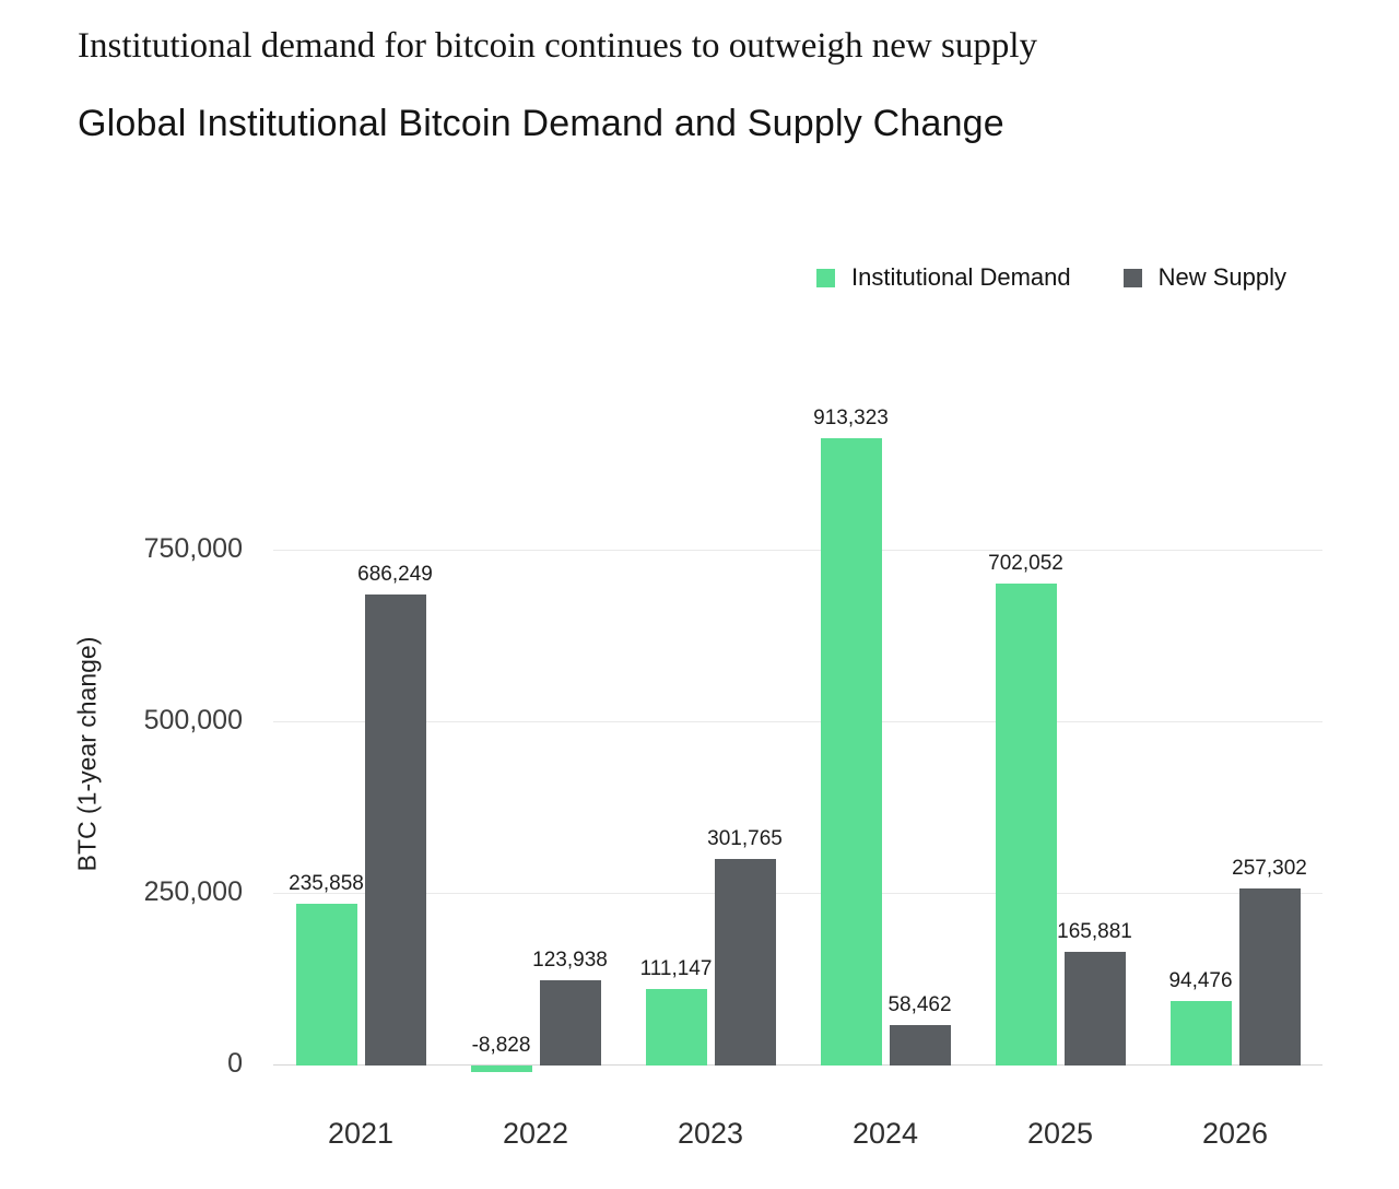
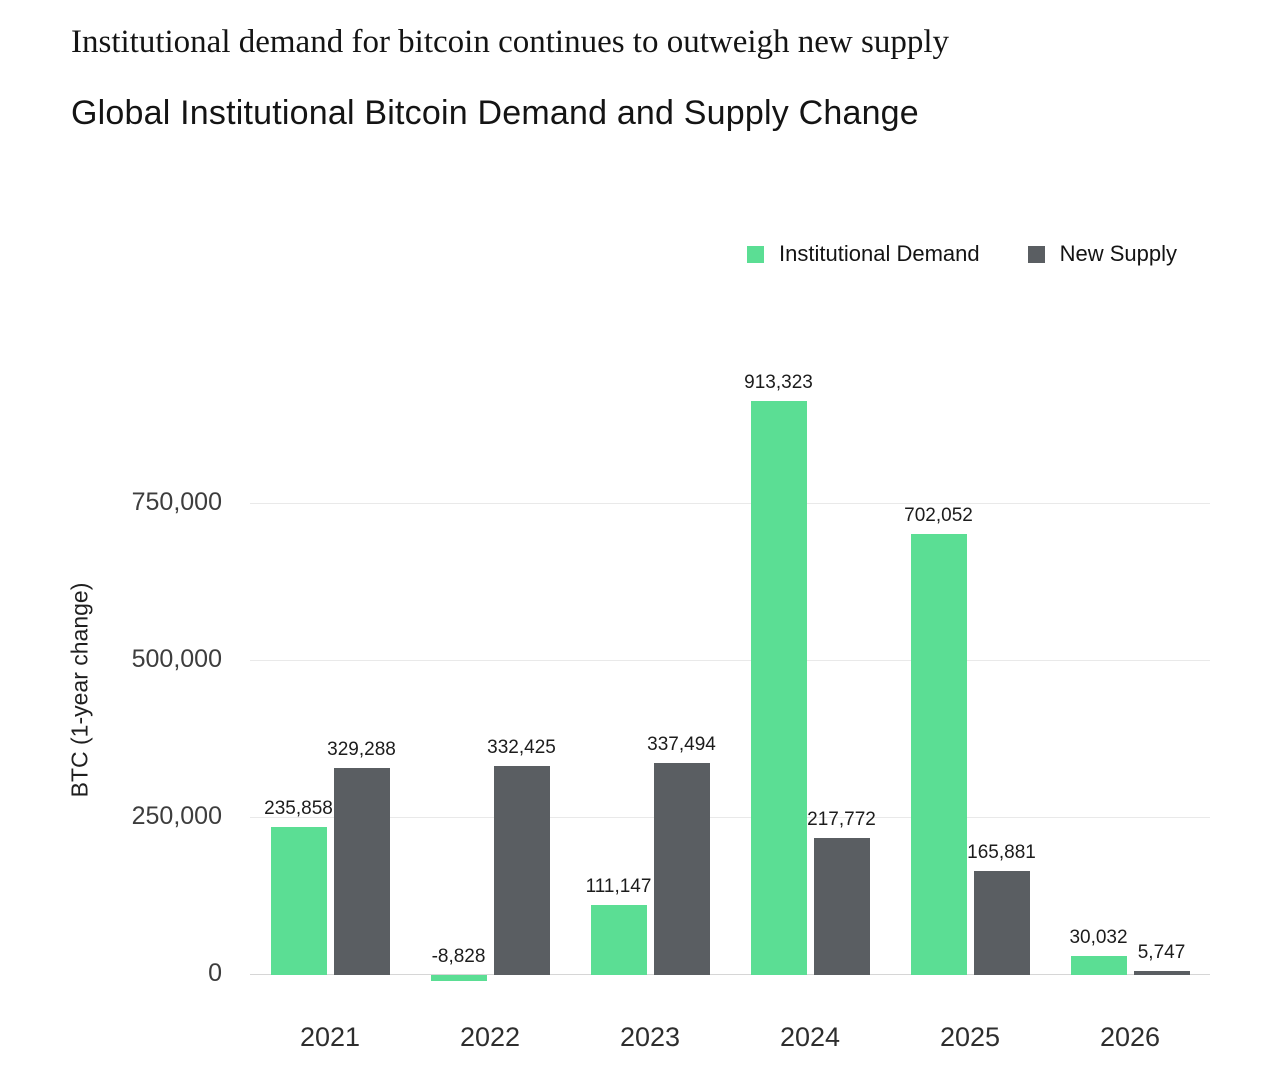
New Supply/2021: 686,249 -> 329,288
New Supply/2022: 123,938 -> 332,425
New Supply/2023: 301,765 -> 337,494
New Supply/2024: 58,462 -> 217,772
Institutional Demand/2026: 94,476 -> 30,032
New Supply/2026: 257,302 -> 5,747
